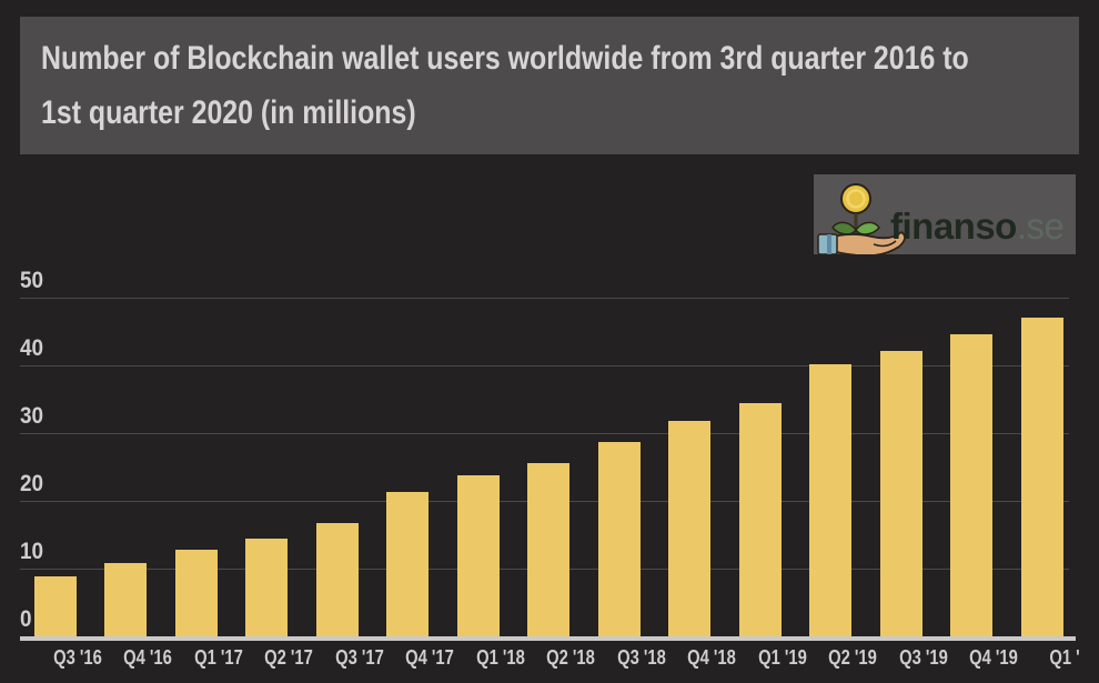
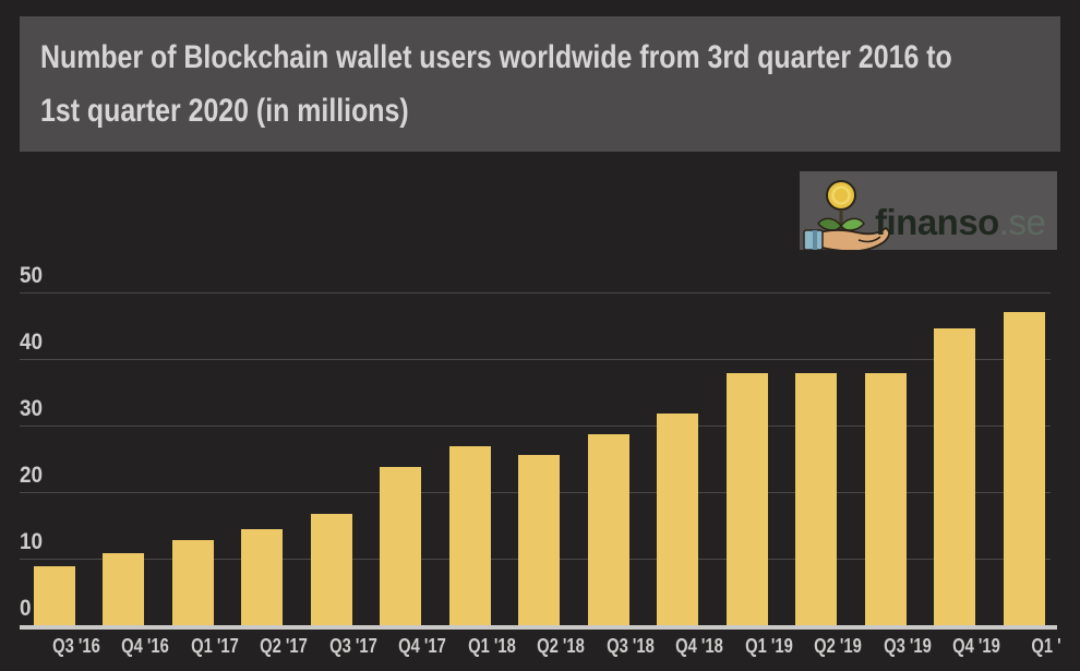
Q4 '17: 22 -> 24
Q1 '18: 24 -> 27
Q1 '19: 35 -> 38
Q2 '19: 40 -> 38
Q3 '19: 42 -> 38
